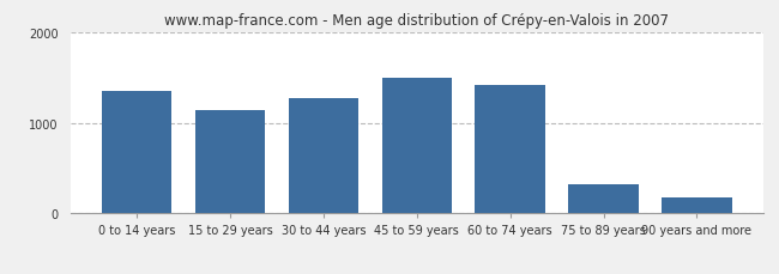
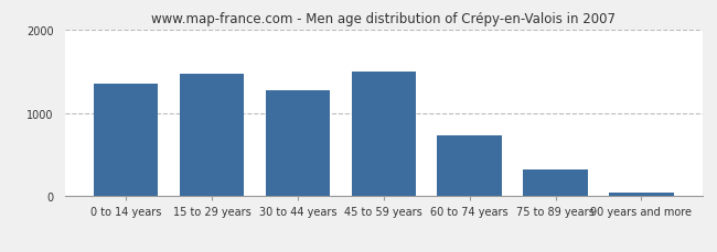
15 to 29 years: 1140 -> 1470
60 to 74 years: 1420 -> 730
90 years and more: 180 -> 40
